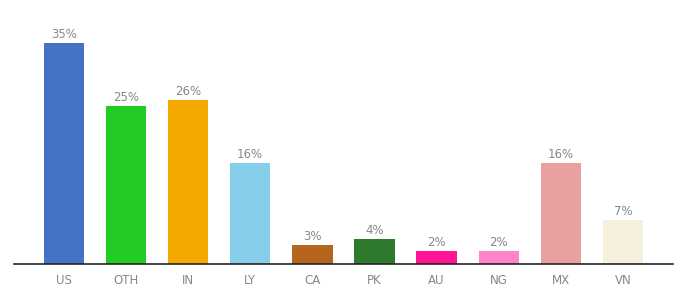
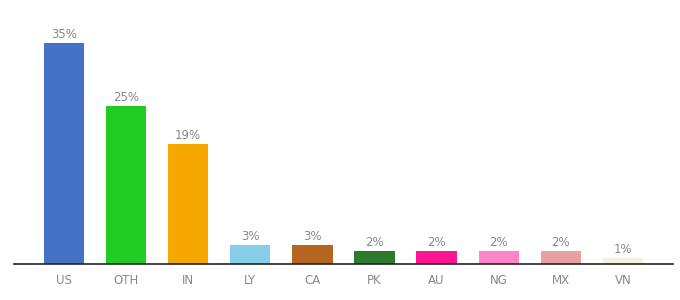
IN: 26% -> 19%
LY: 16% -> 3%
PK: 4% -> 2%
MX: 16% -> 2%
VN: 7% -> 1%
